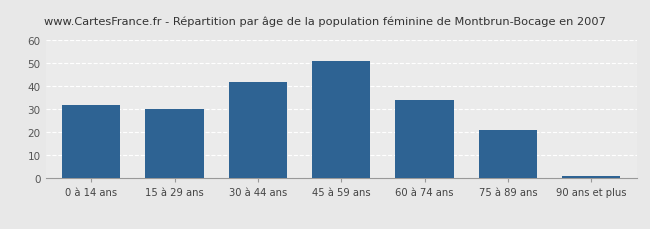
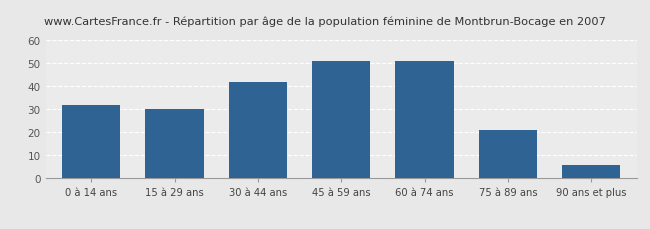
60 à 74 ans: 34 -> 51
90 ans et plus: 1 -> 6
